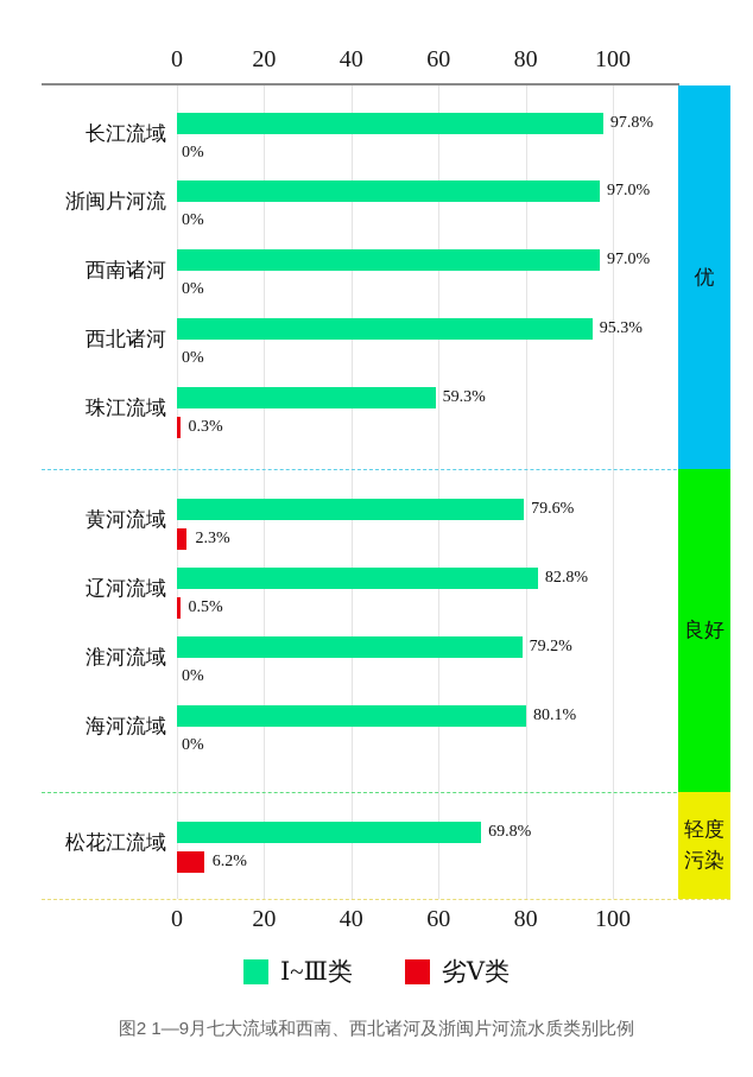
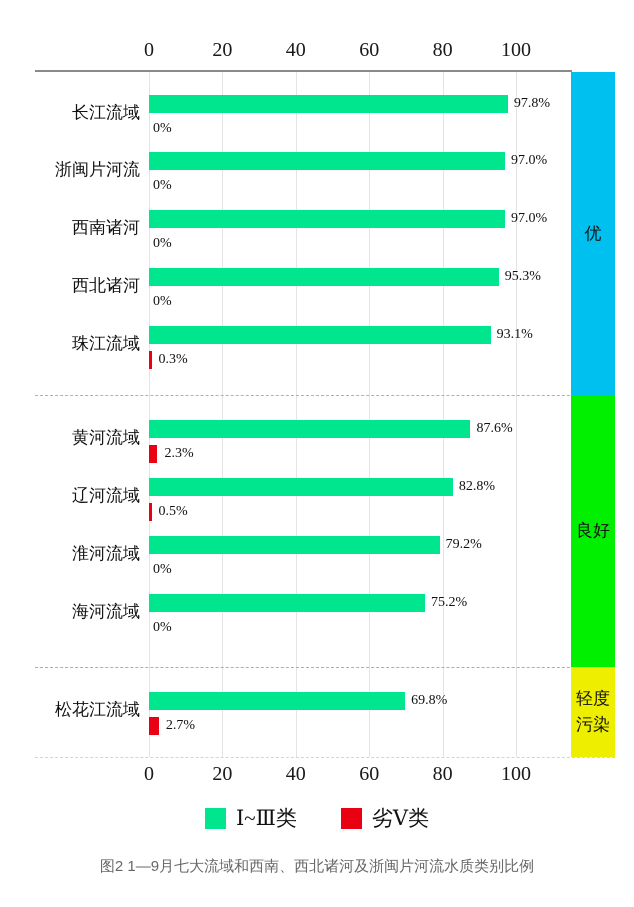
Ⅰ~Ⅲ类/珠江流域: 59.3% -> 93.1%
Ⅰ~Ⅲ类/黄河流域: 79.6% -> 87.6%
Ⅰ~Ⅲ类/海河流域: 80.1% -> 75.2%
劣Ⅴ类/松花江流域: 6.2% -> 2.7%
